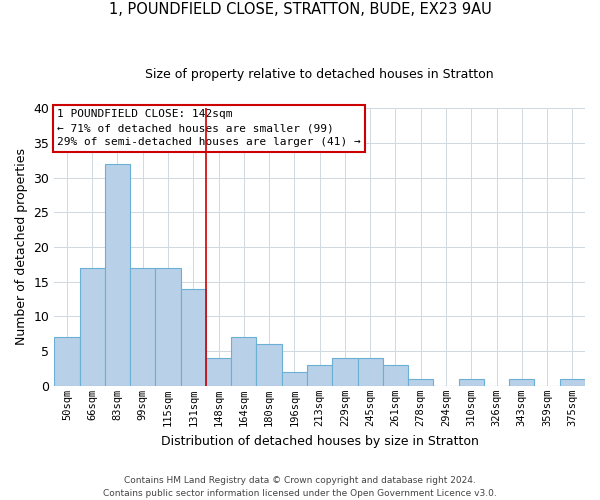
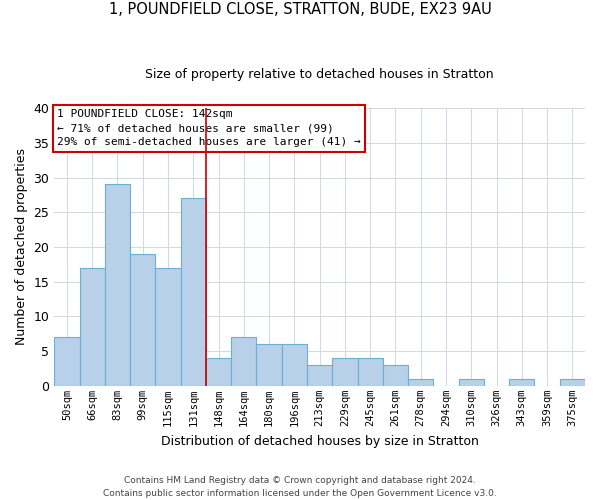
83sqm: 32 -> 29
99sqm: 17 -> 19
131sqm: 14 -> 27
196sqm: 2 -> 6
